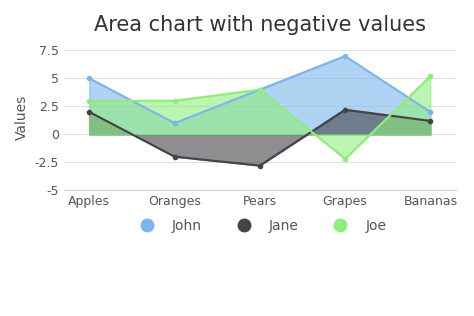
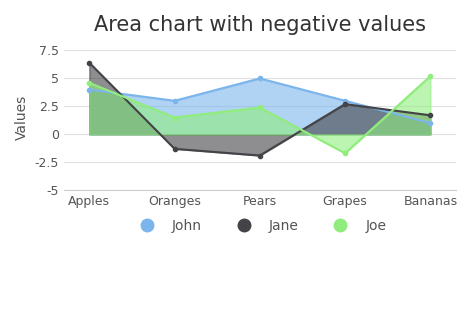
John/Apples: 5 -> 4
Jane/Apples: 2.0 -> 6.4
Joe/Apples: 3.0 -> 4.6
John/Oranges: 1 -> 3
Jane/Oranges: -2.0 -> -1.3
Joe/Oranges: 3.0 -> 1.5
John/Pears: 4 -> 5
Jane/Pears: -2.8 -> -1.9
Joe/Pears: 4.0 -> 2.4
John/Grapes: 7 -> 3
Jane/Grapes: 2.2 -> 2.7
Joe/Grapes: -2.2 -> -1.7
John/Bananas: 2 -> 1
Jane/Bananas: 1.2 -> 1.7
